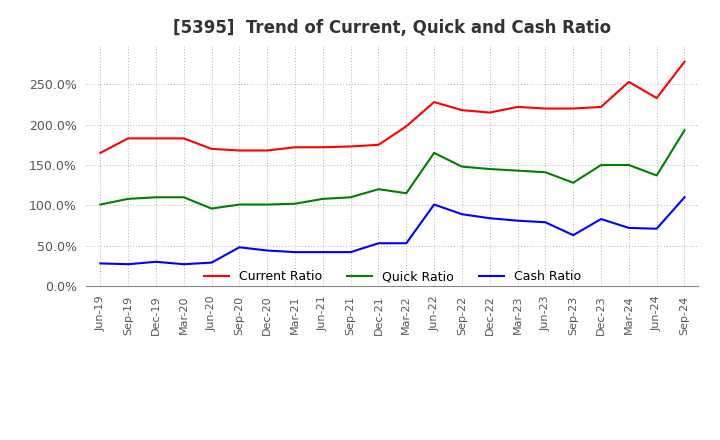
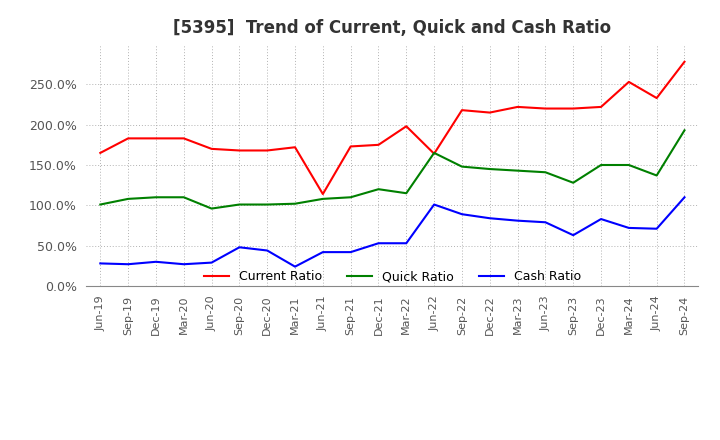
Cash Ratio/Mar-21: 42% -> 24%
Current Ratio/Jun-21: 172% -> 114%
Current Ratio/Jun-22: 228% -> 164%
